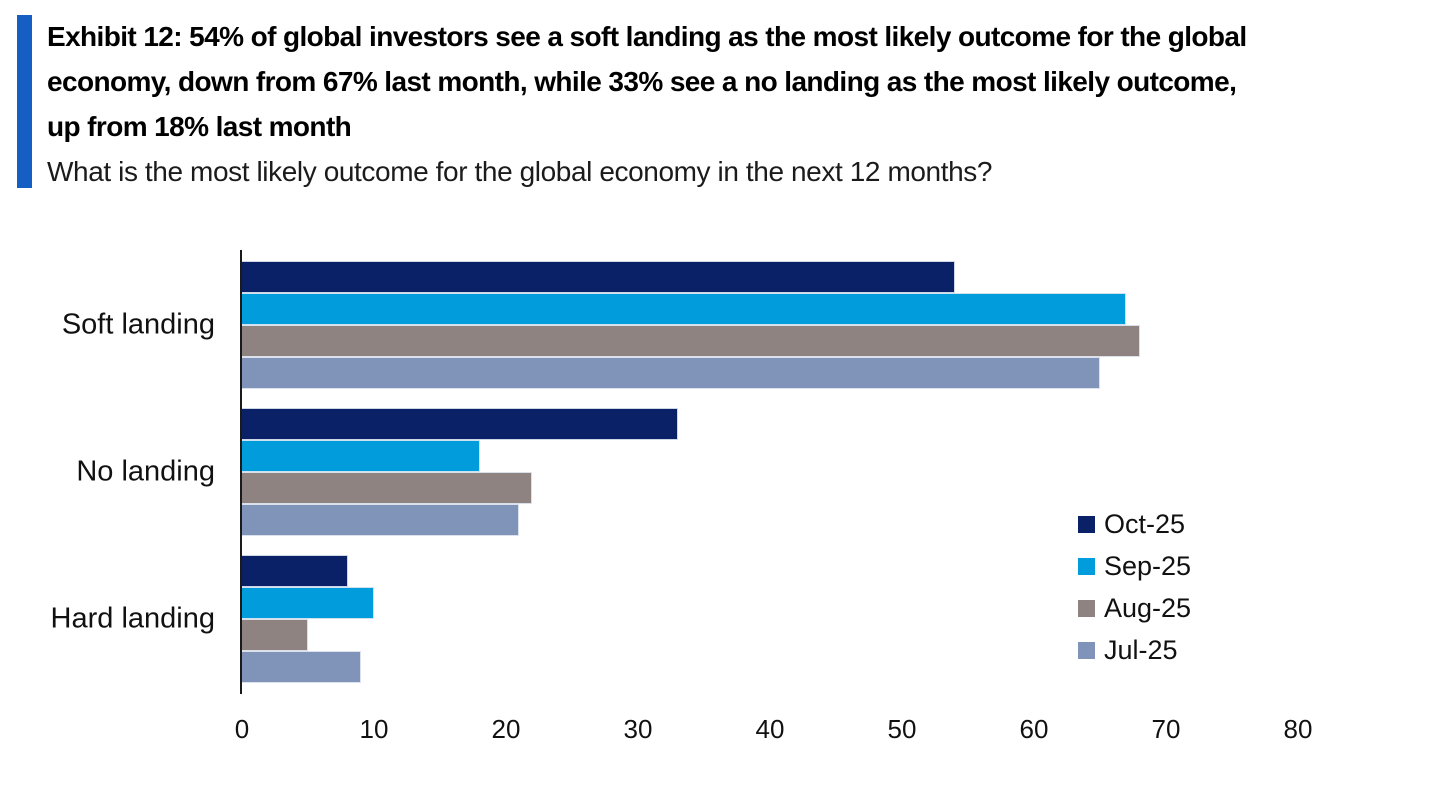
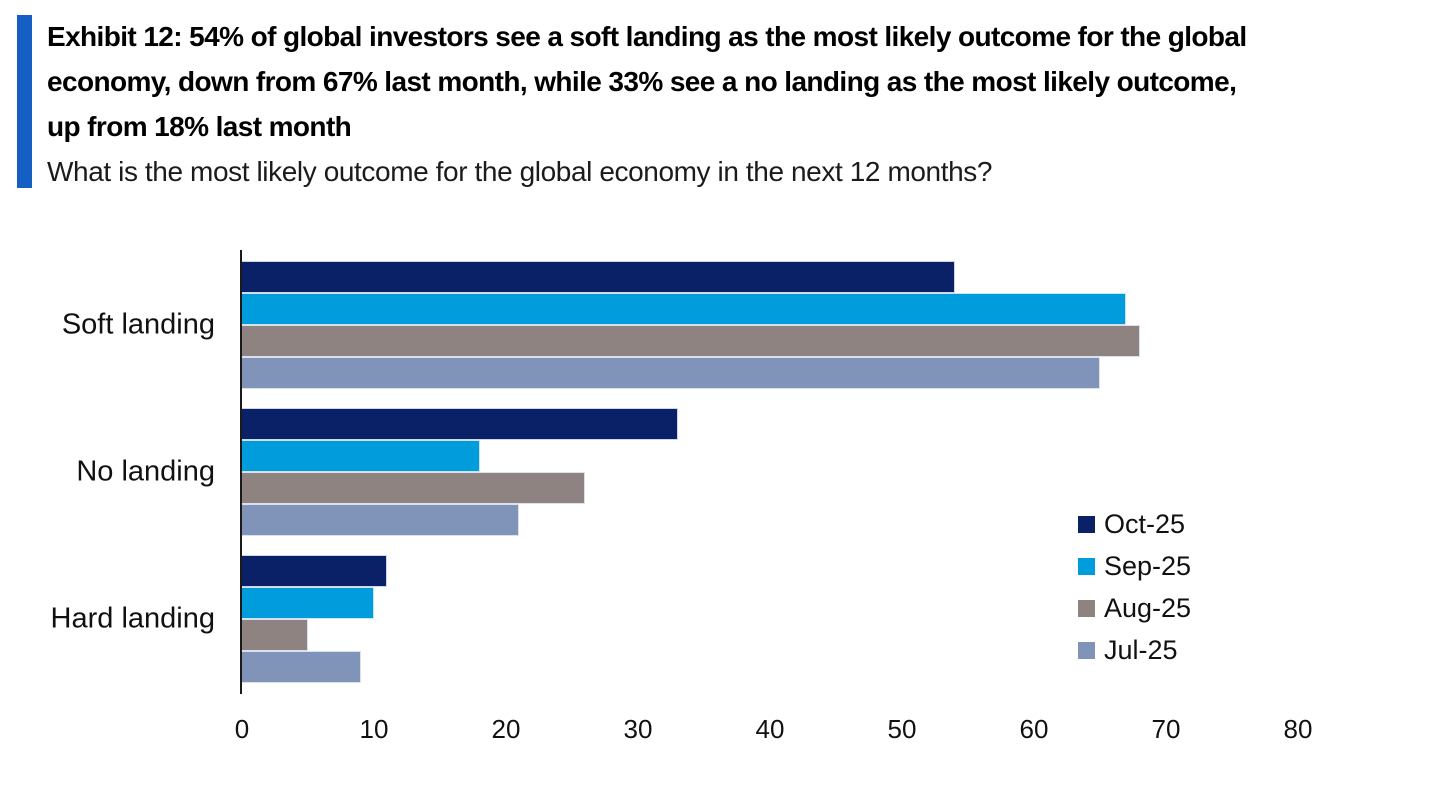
Aug-25/No landing: 22 -> 26
Oct-25/Hard landing: 8 -> 11
